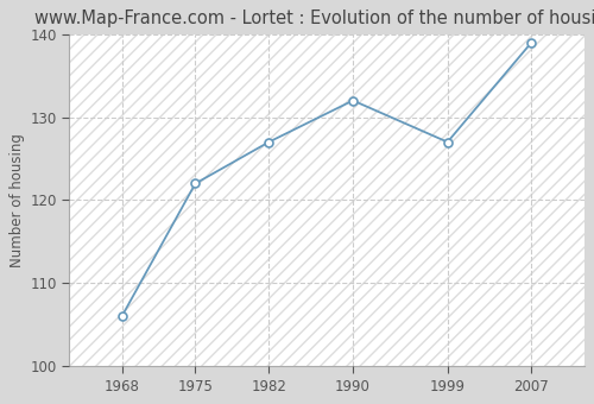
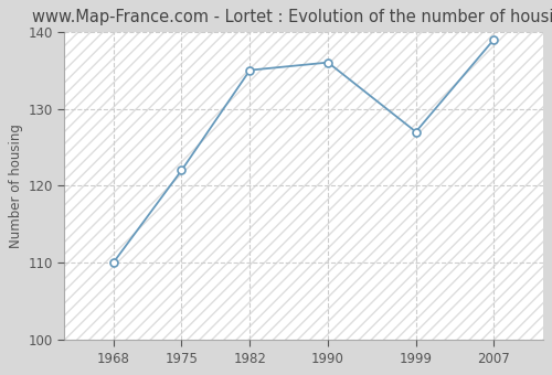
1968: 106 -> 110
1982: 127 -> 135
1990: 132 -> 136
